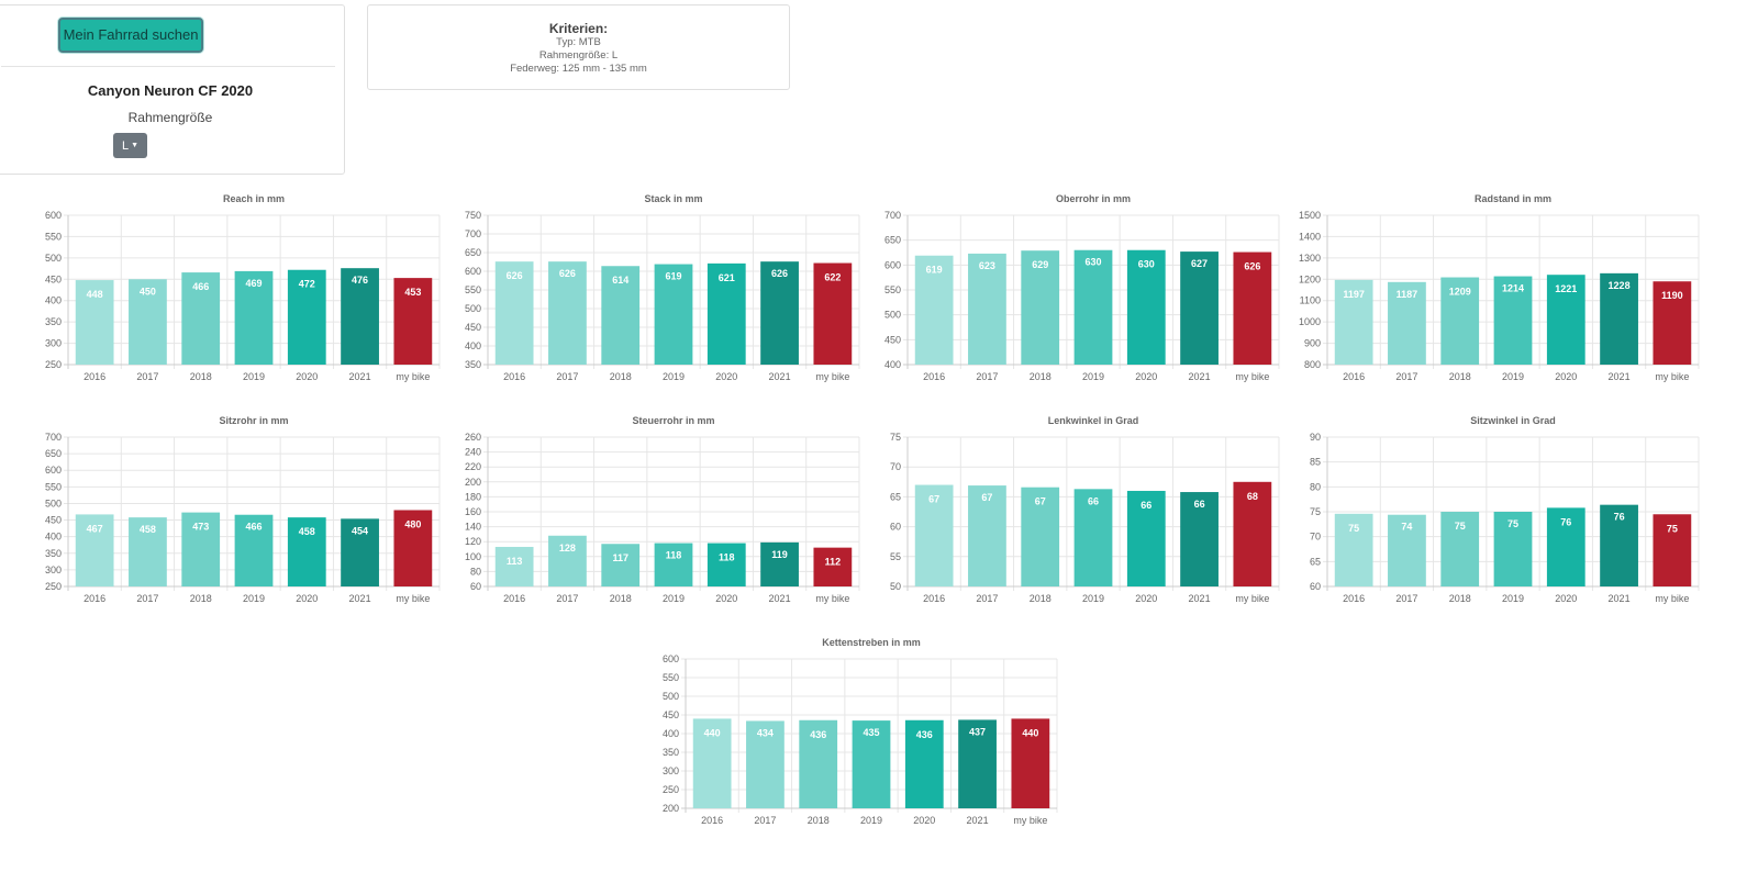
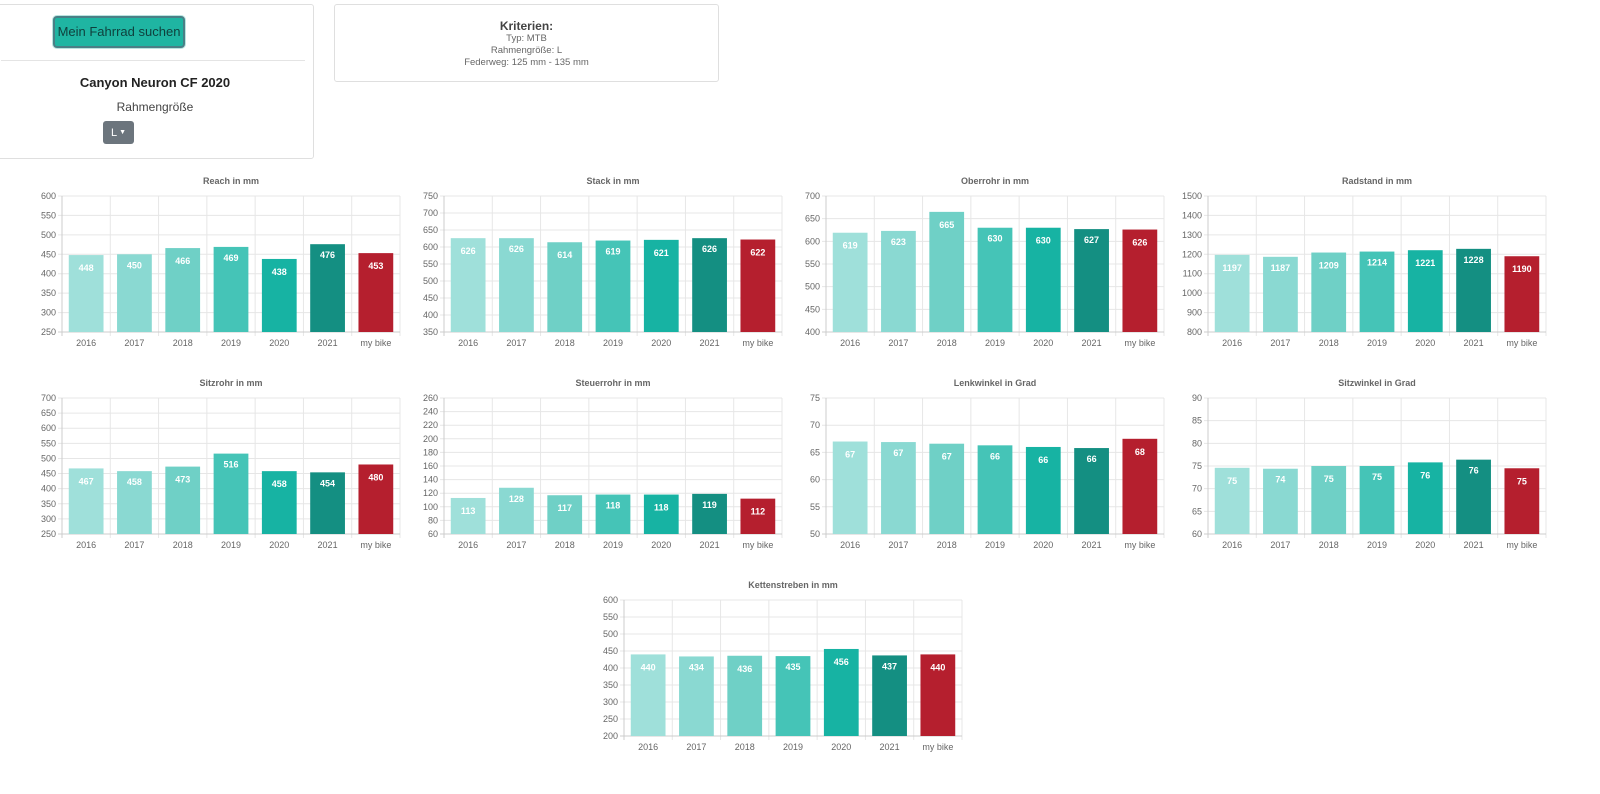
Reach in mm/2020: 472 -> 438
Oberrohr in mm/2018: 629 -> 665
Sitzrohr in mm/2019: 466 -> 516
Kettenstreben in mm/2020: 436 -> 456
